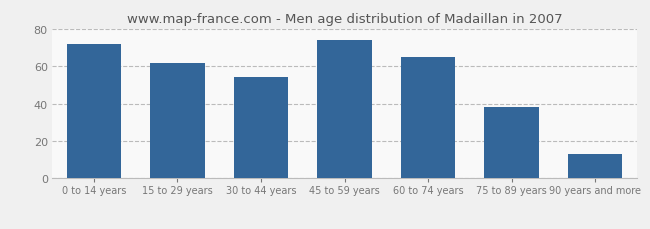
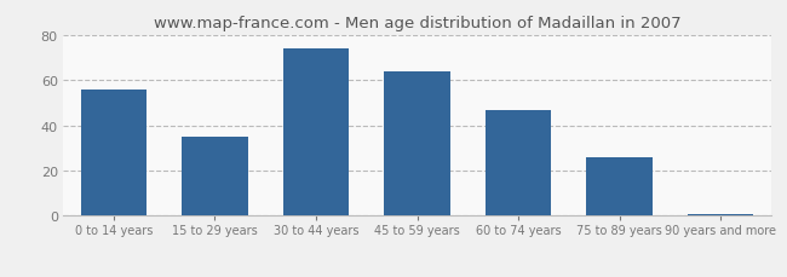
0 to 14 years: 72 -> 56
15 to 29 years: 62 -> 35
30 to 44 years: 54 -> 74
45 to 59 years: 74 -> 64
60 to 74 years: 65 -> 47
75 to 89 years: 38 -> 26
90 years and more: 13 -> 1
